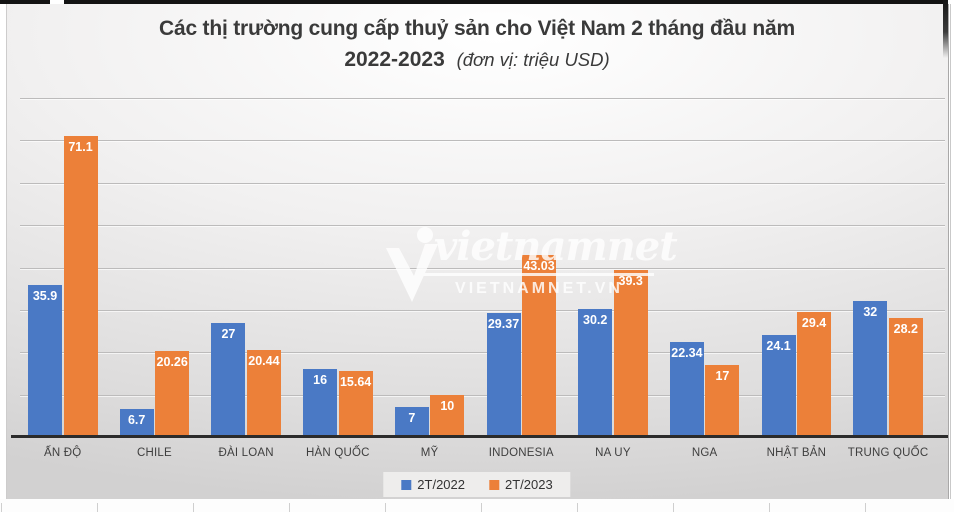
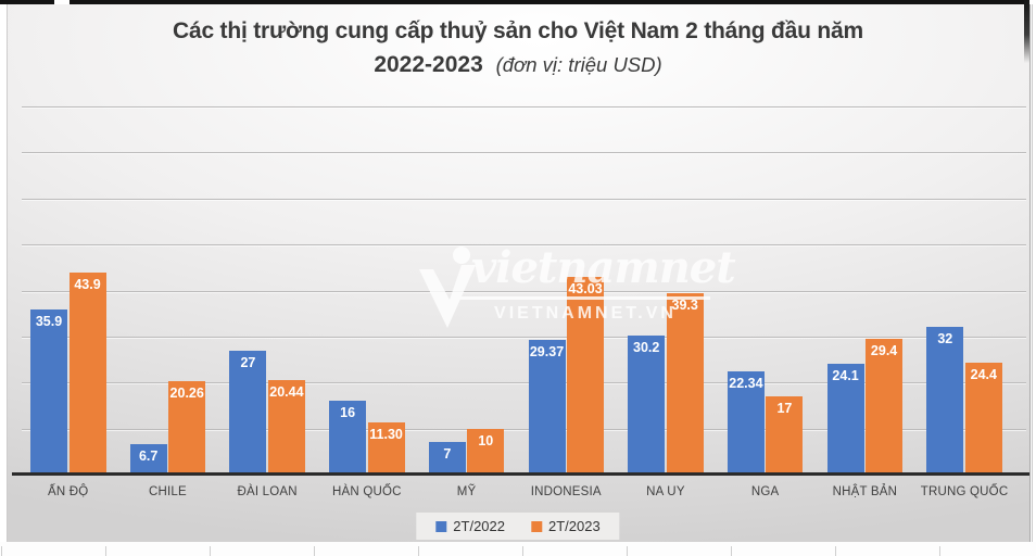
2T/2023/ẤN ĐỘ: 71.1 -> 43.9
2T/2023/HÀN QUỐC: 15.64 -> 11.30
2T/2023/TRUNG QUỐC: 28.2 -> 24.4
